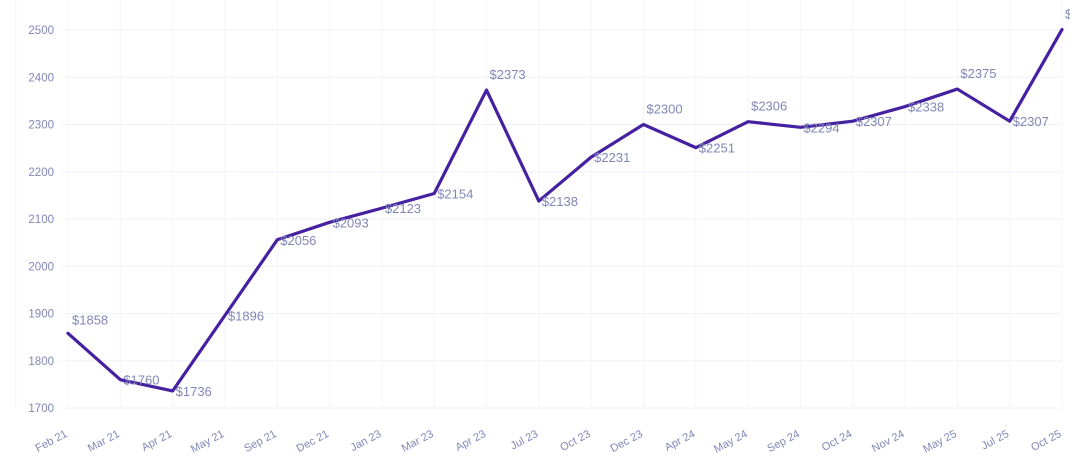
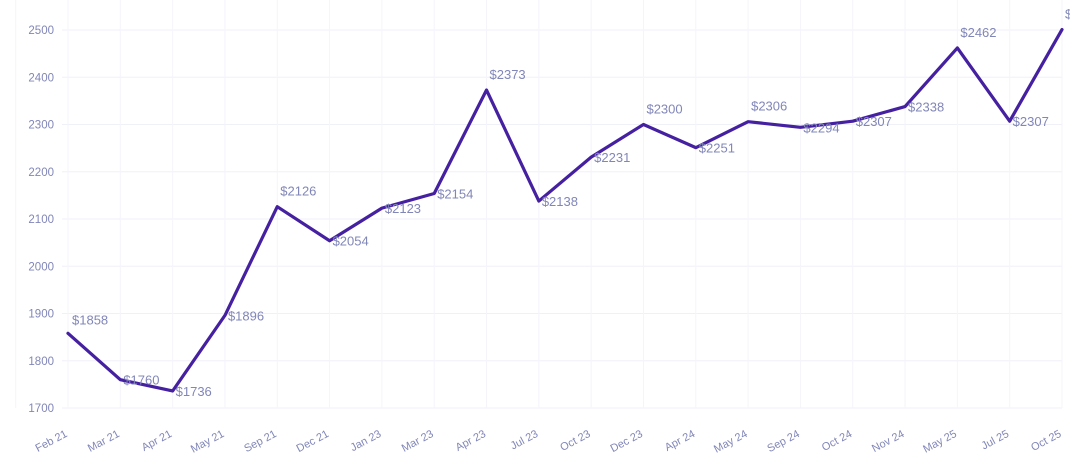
Sep 21: $2056 -> $2126
Dec 21: $2093 -> $2054
May 25: $2375 -> $2462
